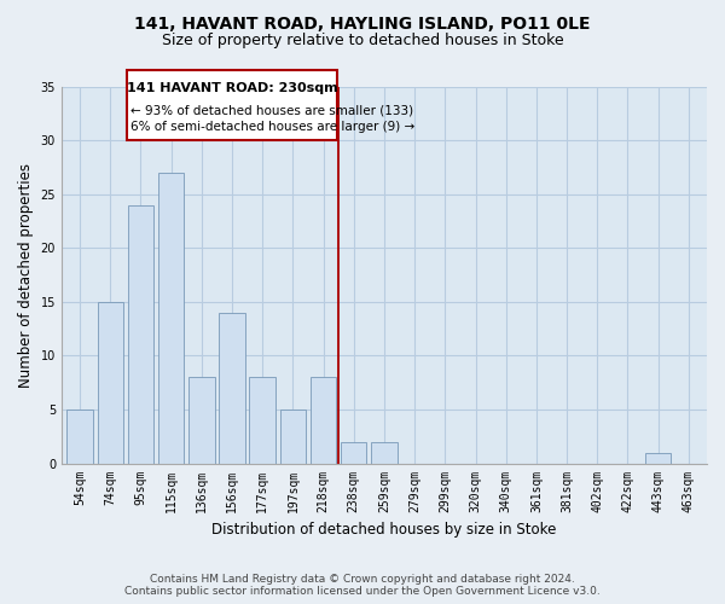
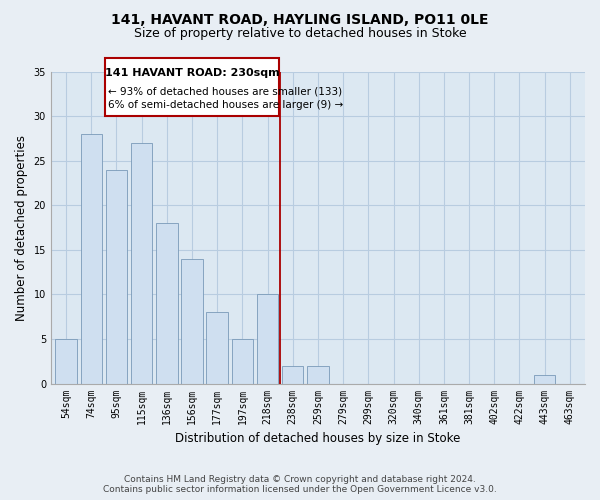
74sqm: 15 -> 28
136sqm: 8 -> 18
218sqm: 8 -> 10
